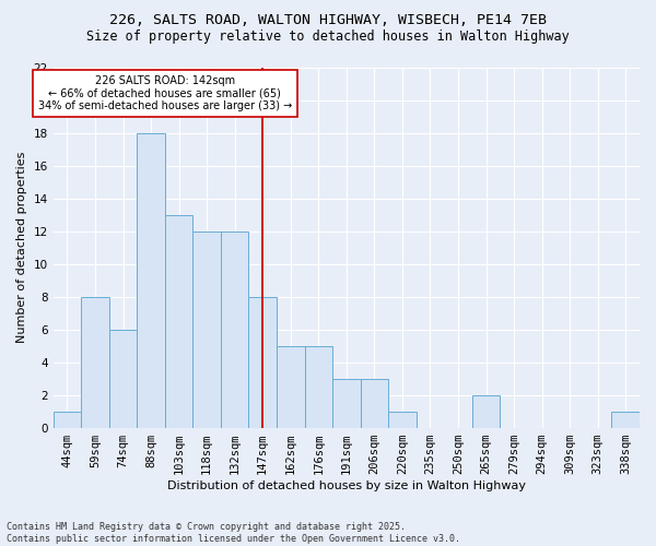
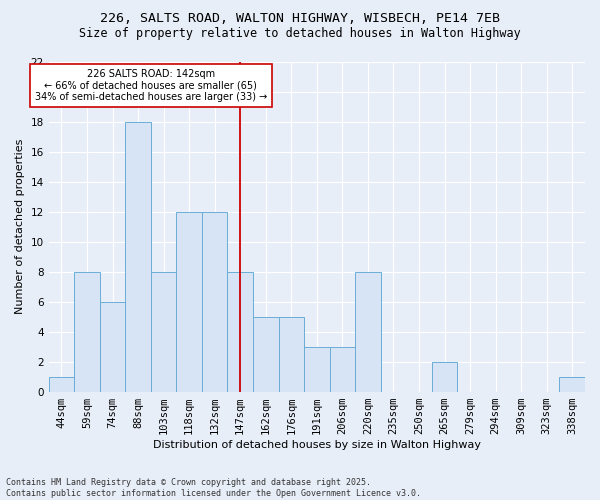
103sqm: 13 -> 8
220sqm: 1 -> 8
